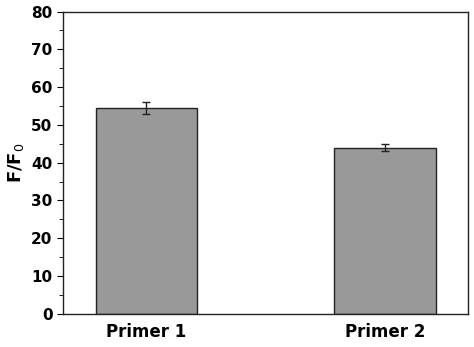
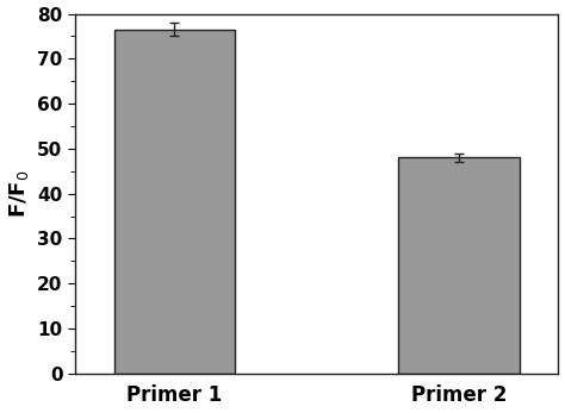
Primer 1: 54.5 -> 76.5
Primer 2: 44.0 -> 48.0
